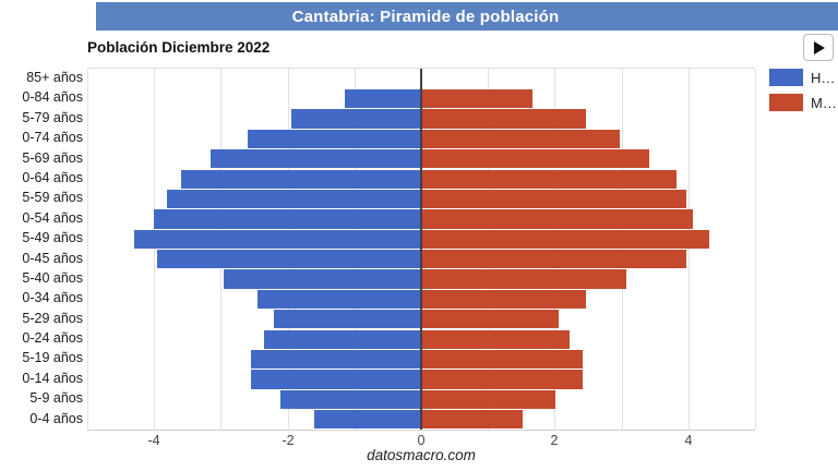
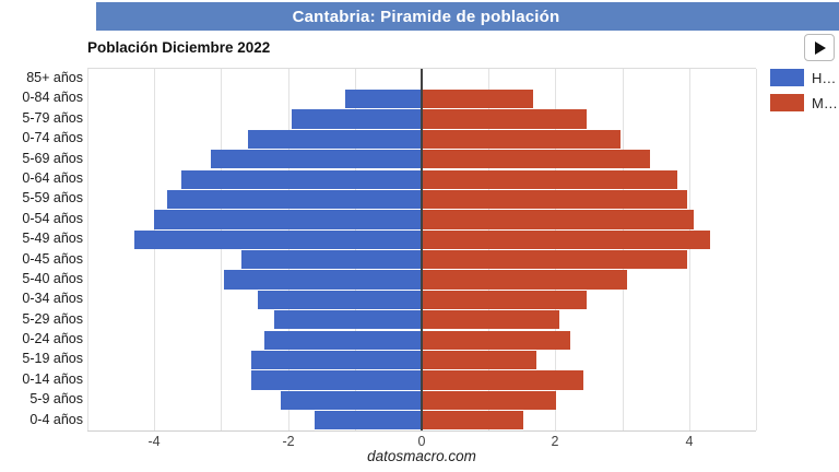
H…/0-45 años: -4.0 -> -2.7
M…/5-19 años: 2.4 -> 1.7
